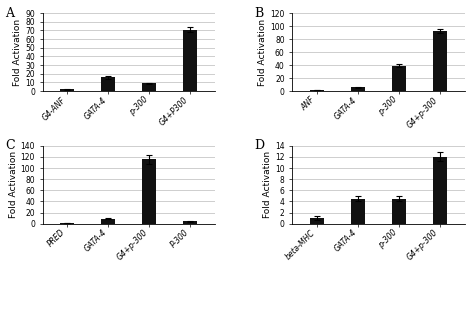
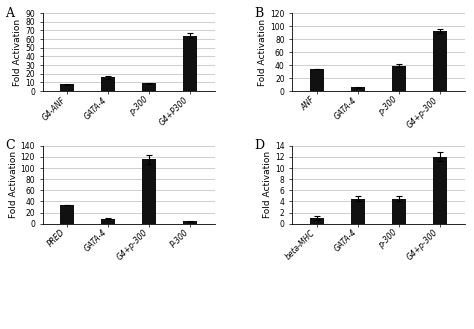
G4-ANF: 2 -> 8
G4+P300: 71 -> 64
ANF: 2 -> 34
PRED: 2 -> 34
